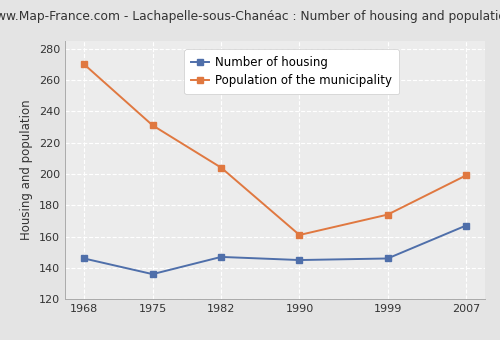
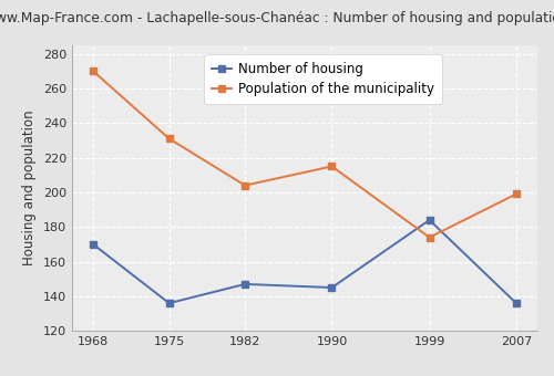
Number of housing/1968: 146 -> 170
Population of the municipality/1990: 161 -> 215
Number of housing/1999: 146 -> 184
Number of housing/2007: 167 -> 136
